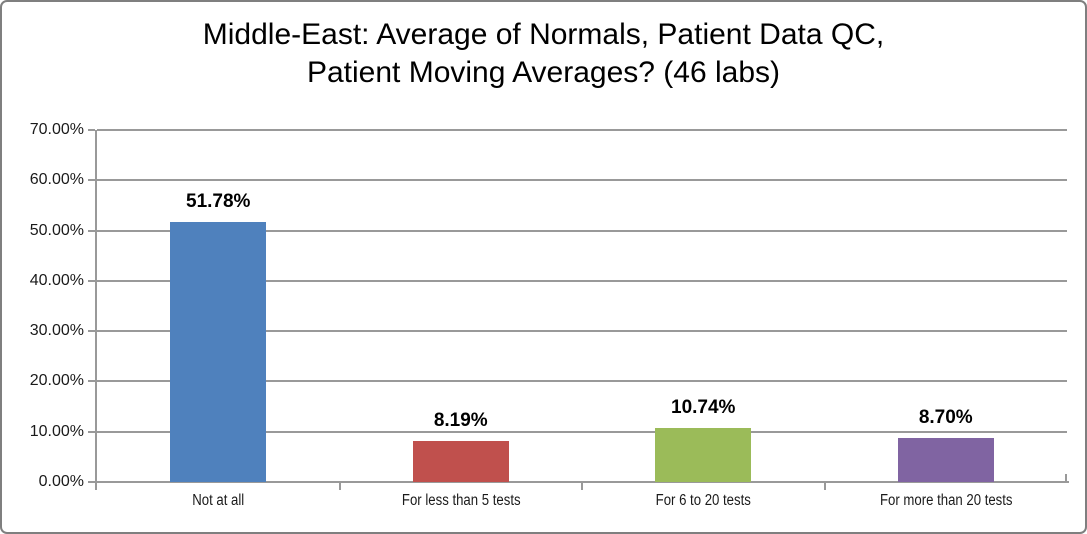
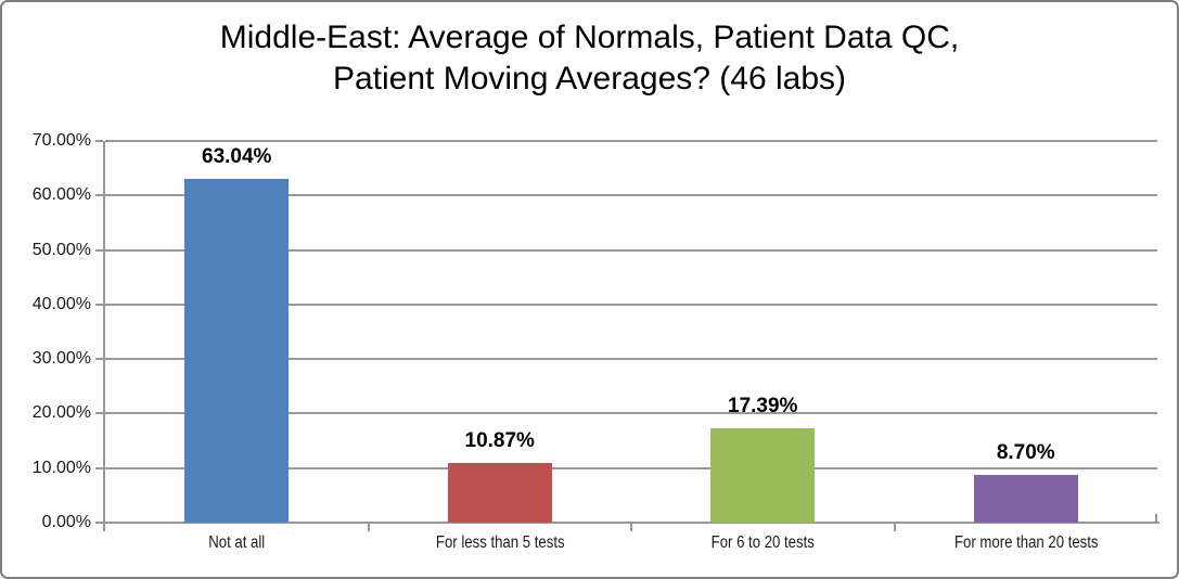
Not at all: 51.78% -> 63.04%
For less than 5 tests: 8.19% -> 10.87%
For 6 to 20 tests: 10.74% -> 17.39%
